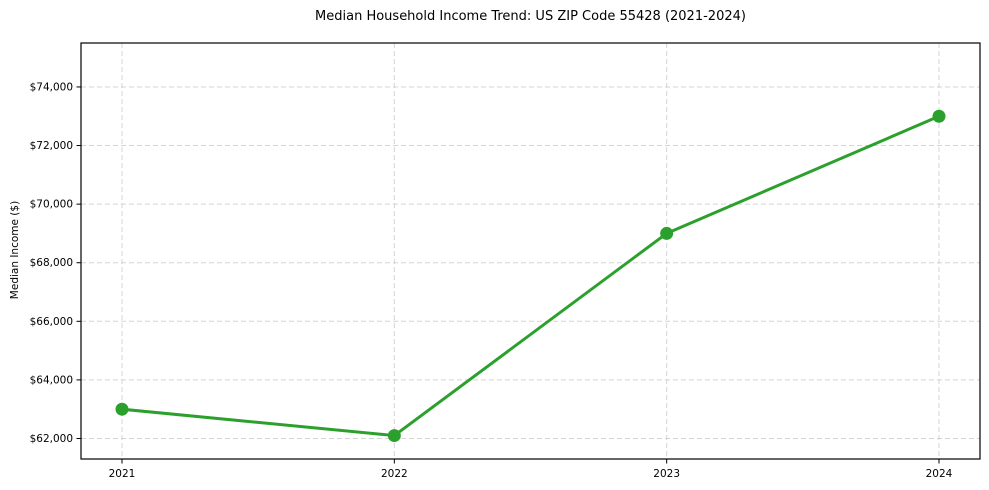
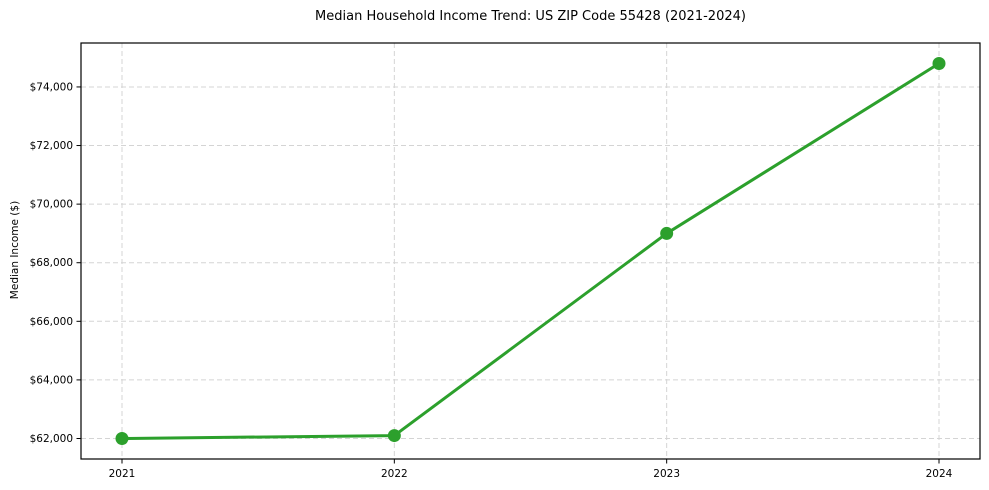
2021: $63000 -> $62000
2024: $73000 -> $74800
